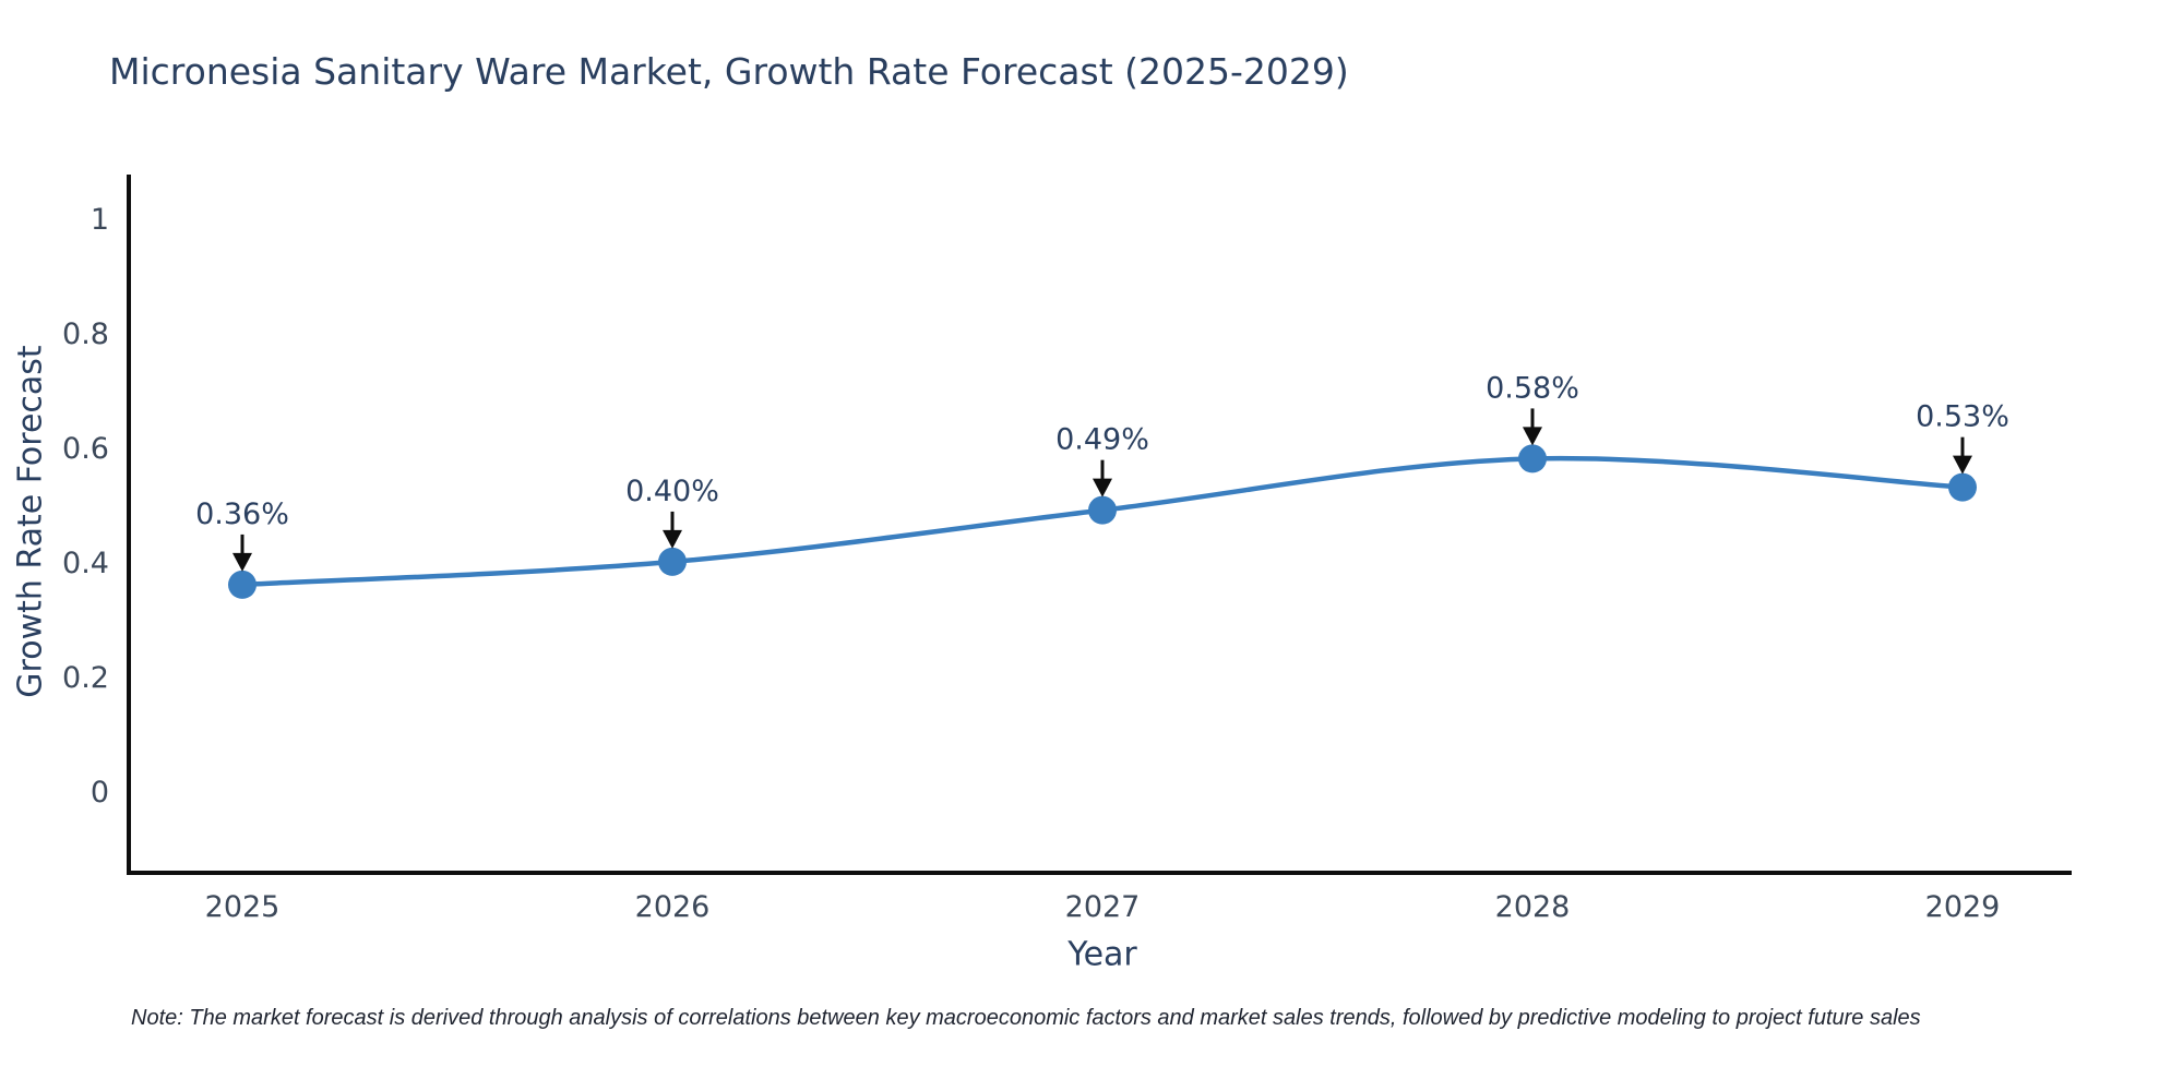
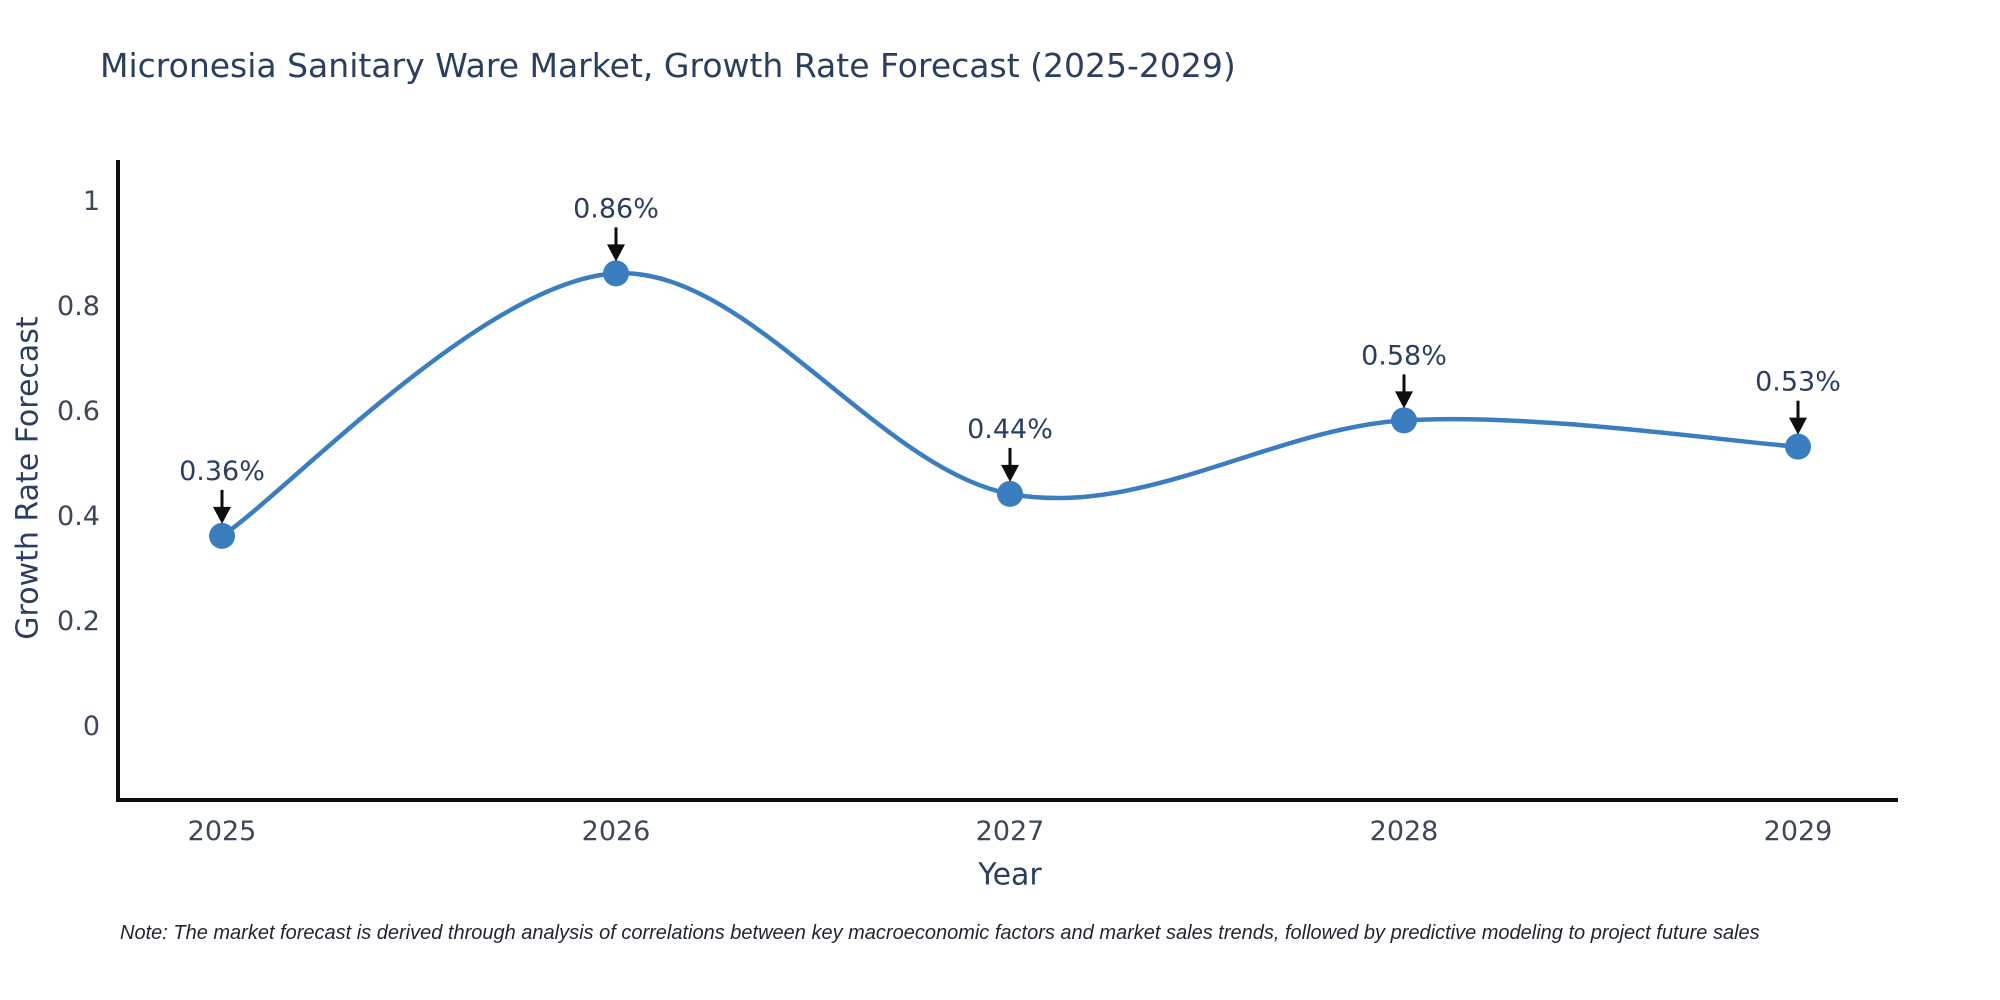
2026: 0.40% -> 0.86%
2027: 0.49% -> 0.44%
